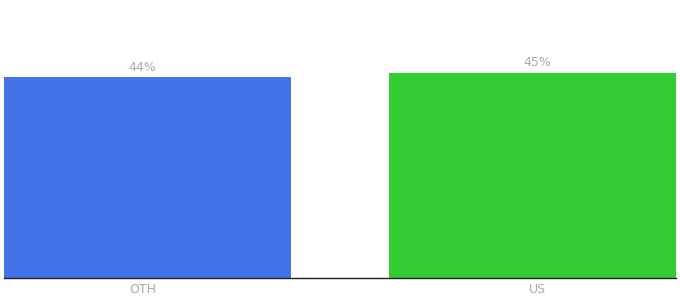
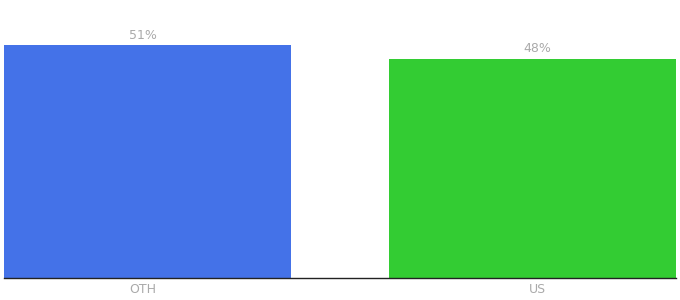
OTH: 44% -> 51%
US: 45% -> 48%
